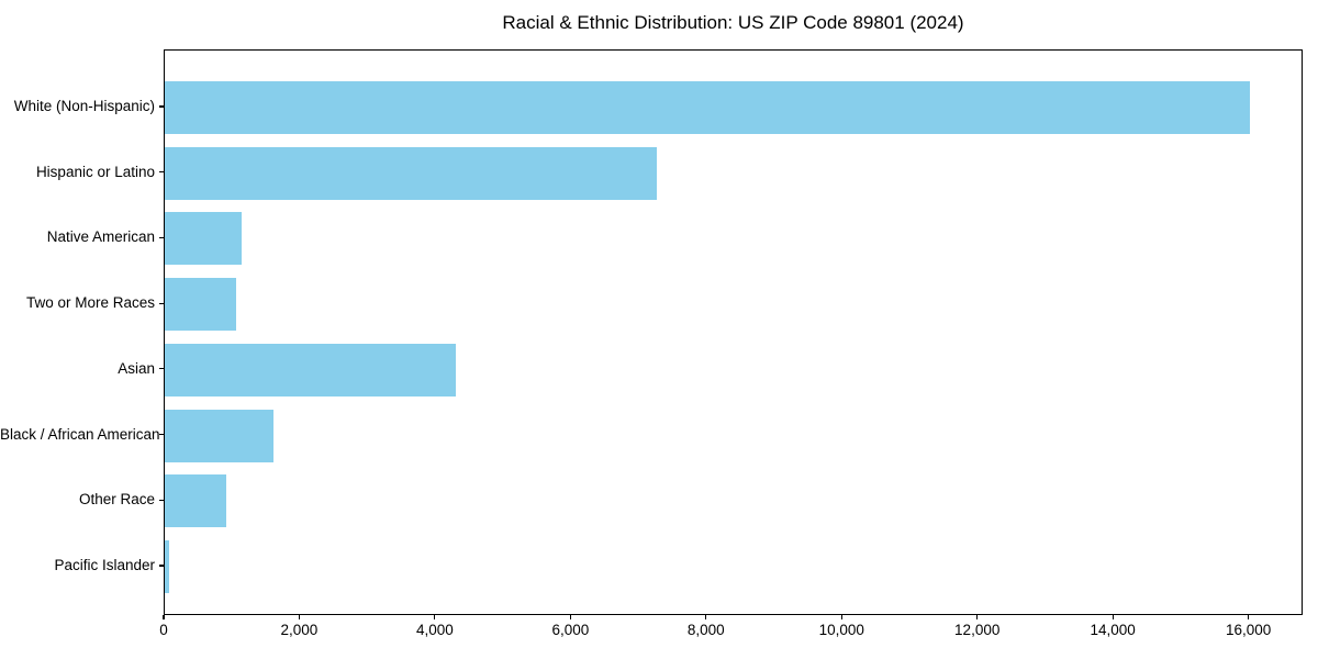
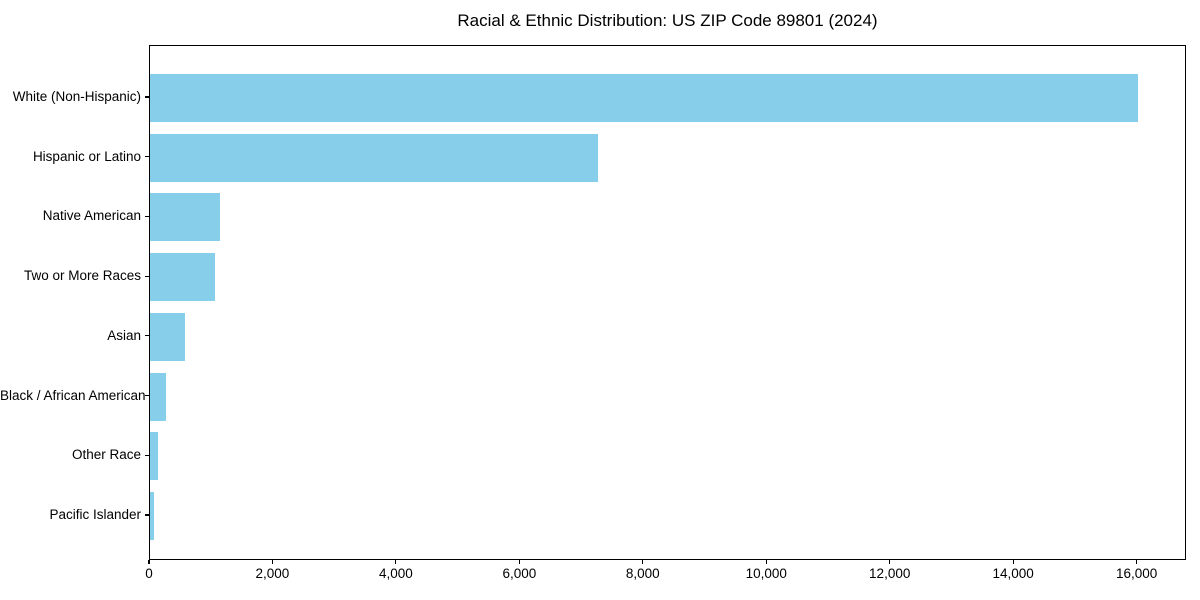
Asian: 4300 -> 600
Black / African American: 1600 -> 300
Other Race: 900 -> 100
